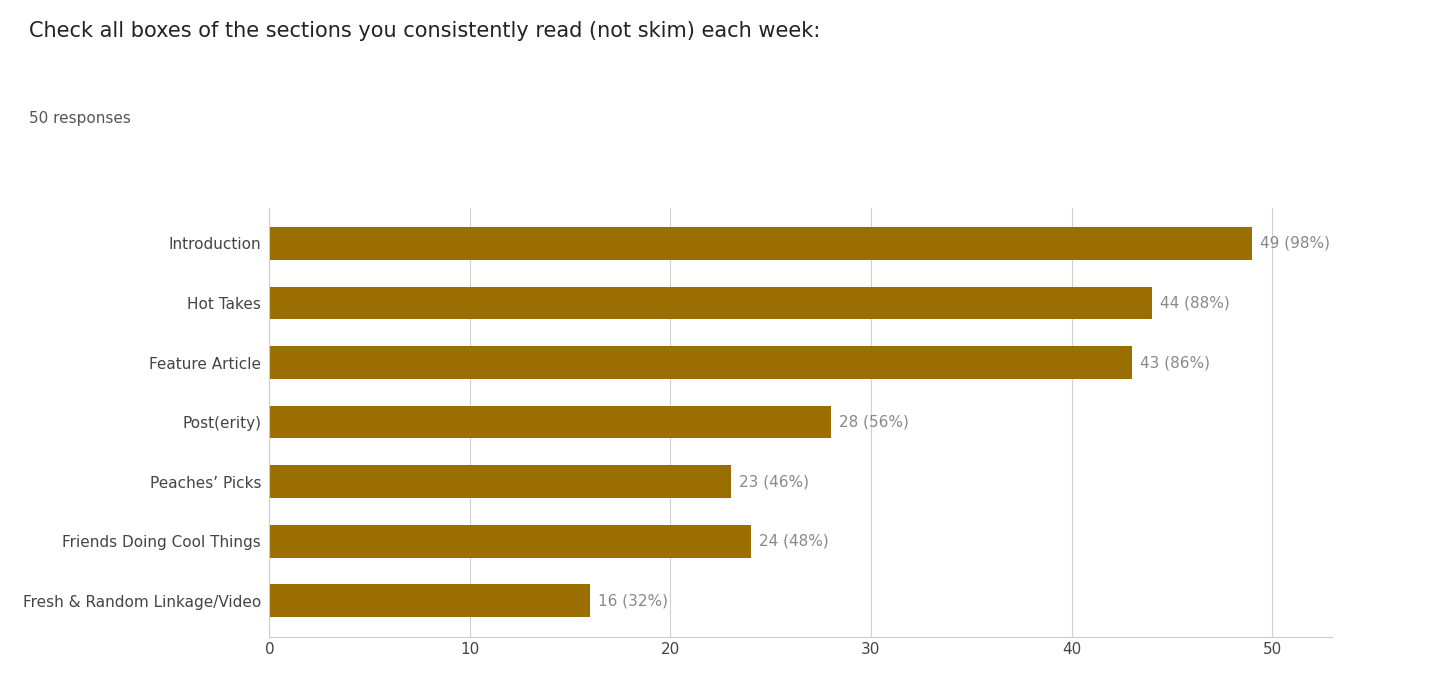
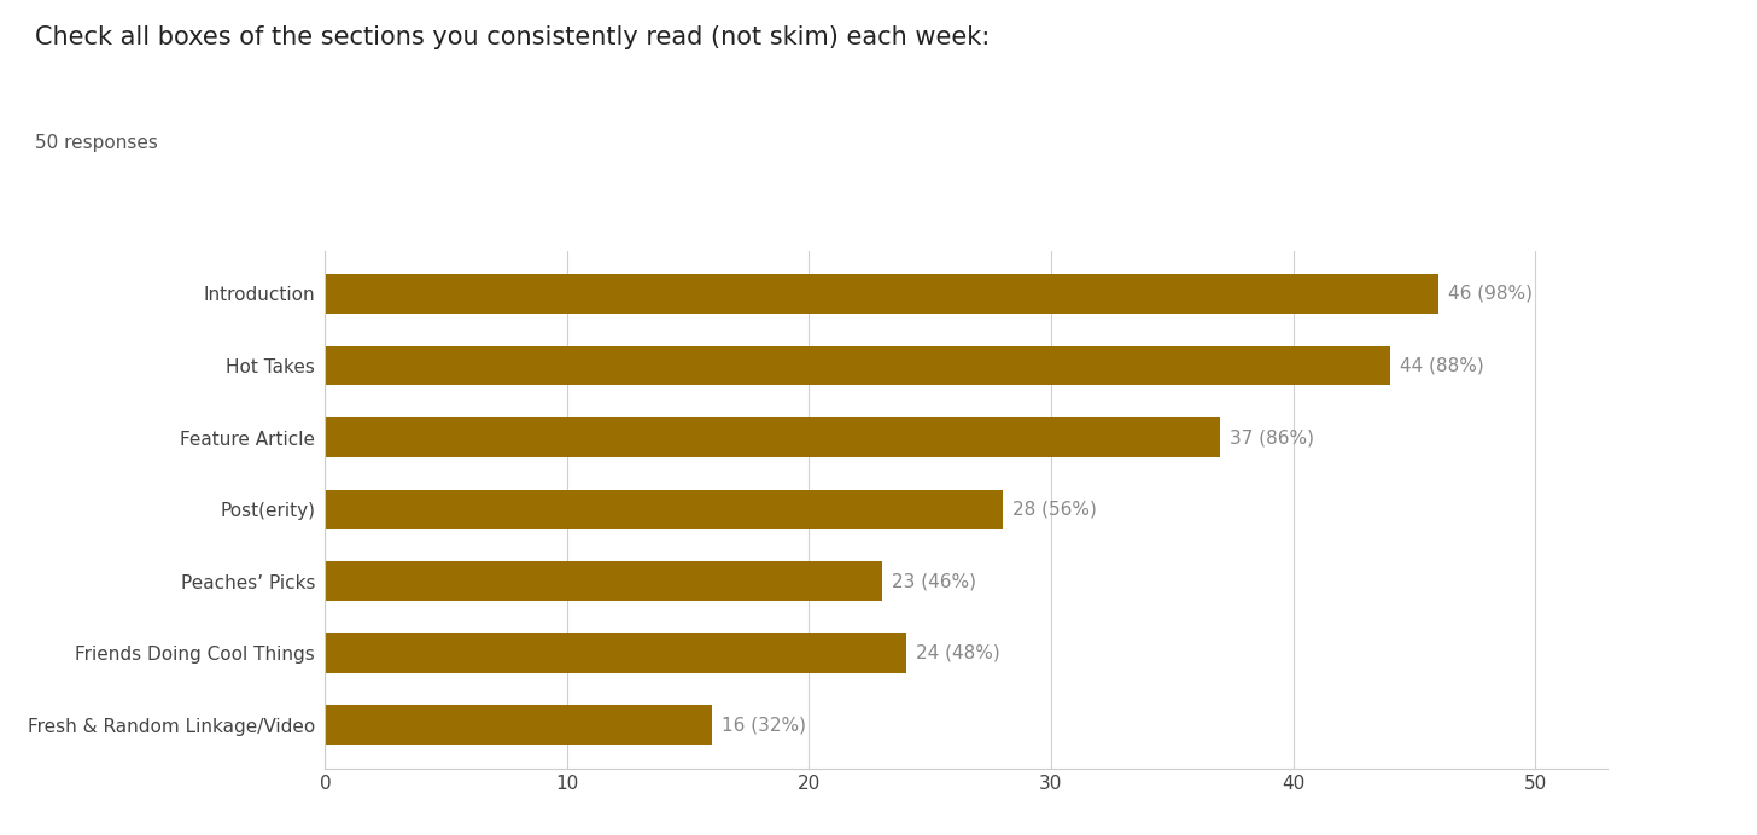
Introduction: 49 -> 46
Feature Article: 43 -> 37
